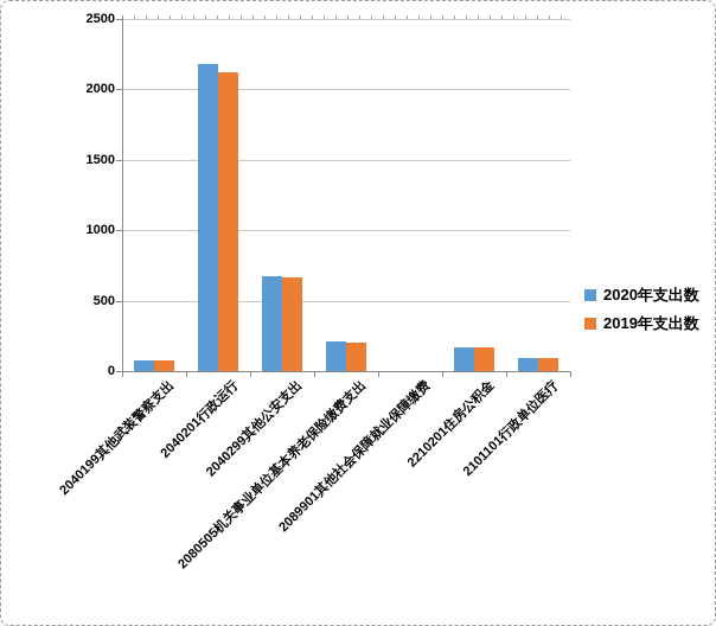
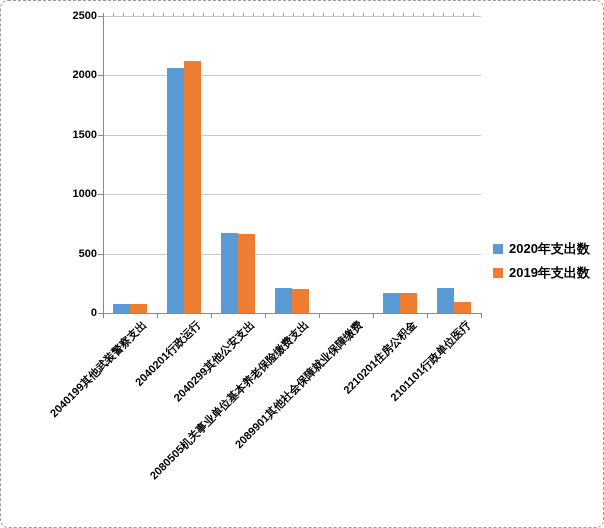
2020年支出数/2040201行政运行: 2180 -> 2060
2020年支出数/2101101行政单位医疗: 90 -> 210
